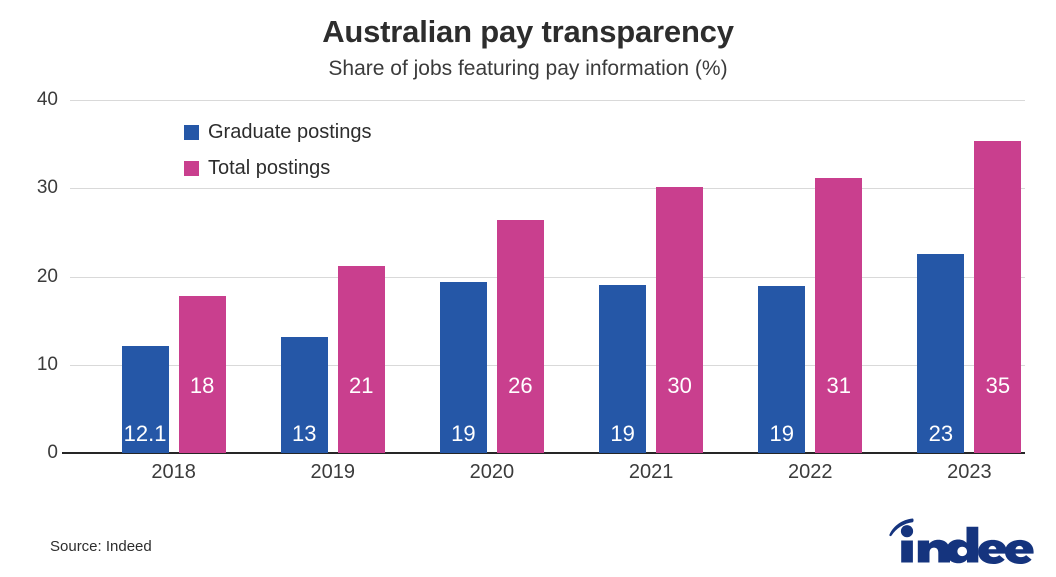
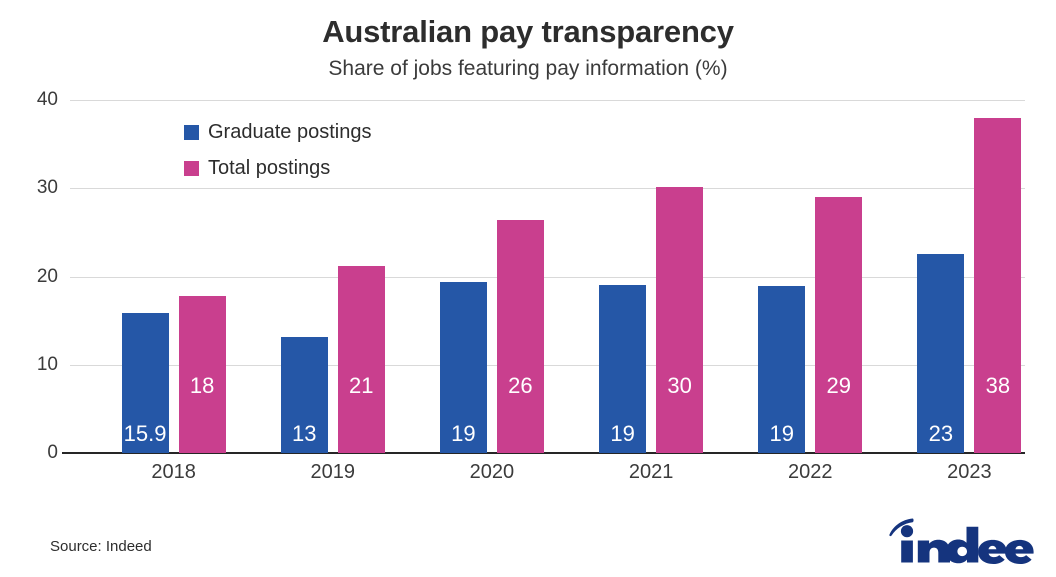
Graduate postings/2018: 12.1 -> 15.9
Total postings/2022: 31 -> 29
Total postings/2023: 35 -> 38
